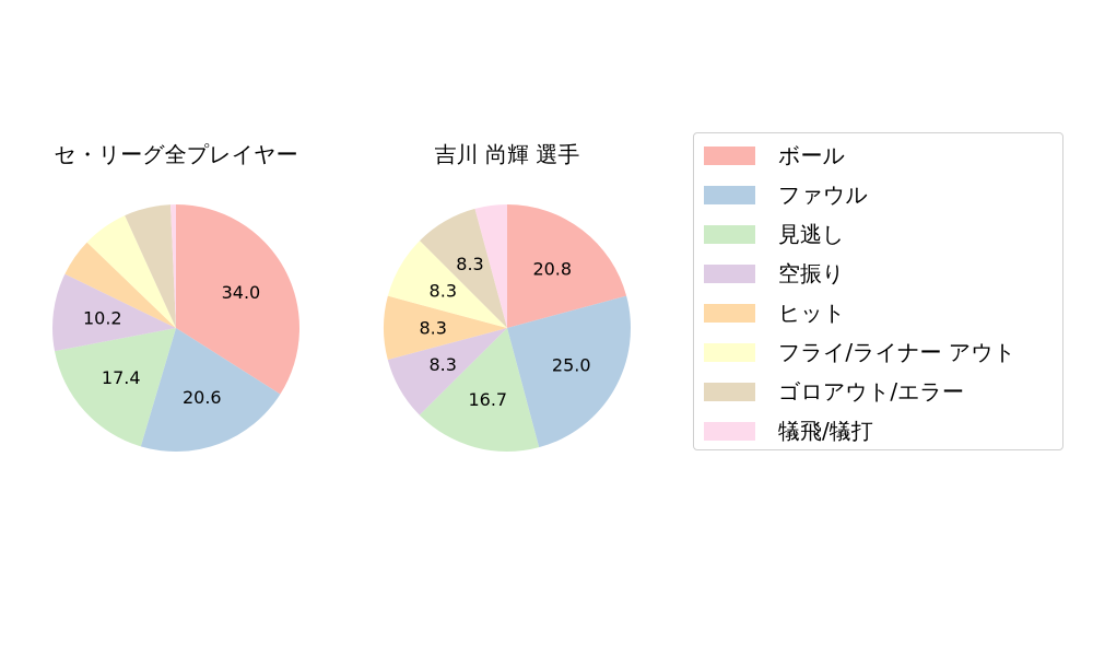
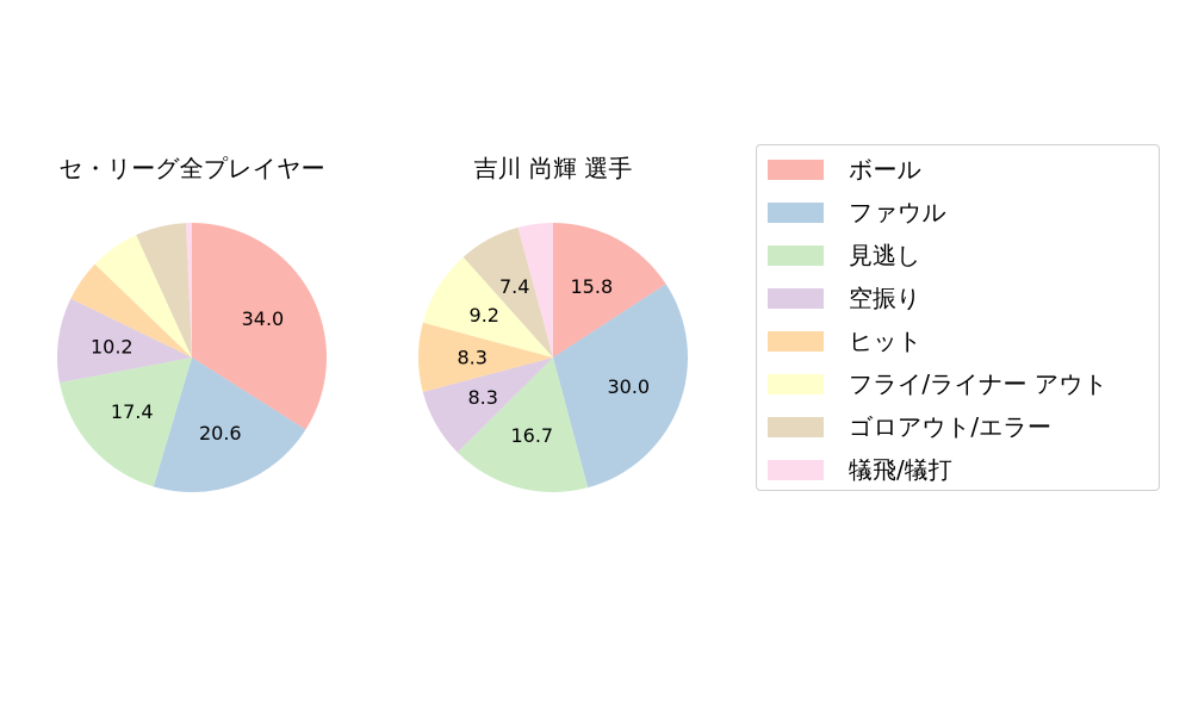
吉川 尚輝 選手/ボール: 20.8 -> 15.8
吉川 尚輝 選手/ファウル: 25.0 -> 30.0
吉川 尚輝 選手/フライ/ライナー アウト: 8.3 -> 9.2
吉川 尚輝 選手/ゴロアウト/エラー: 8.3 -> 7.4
